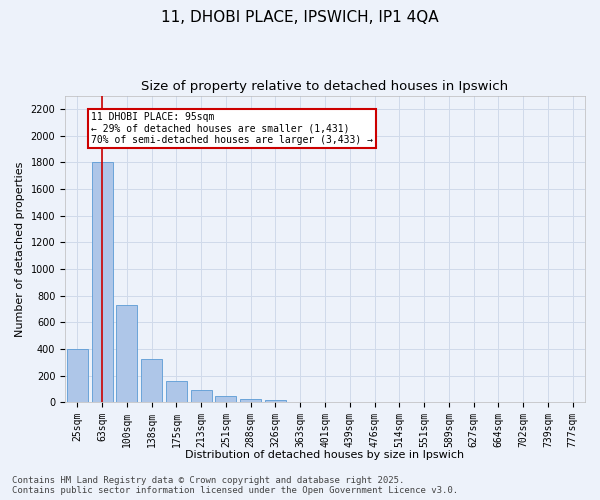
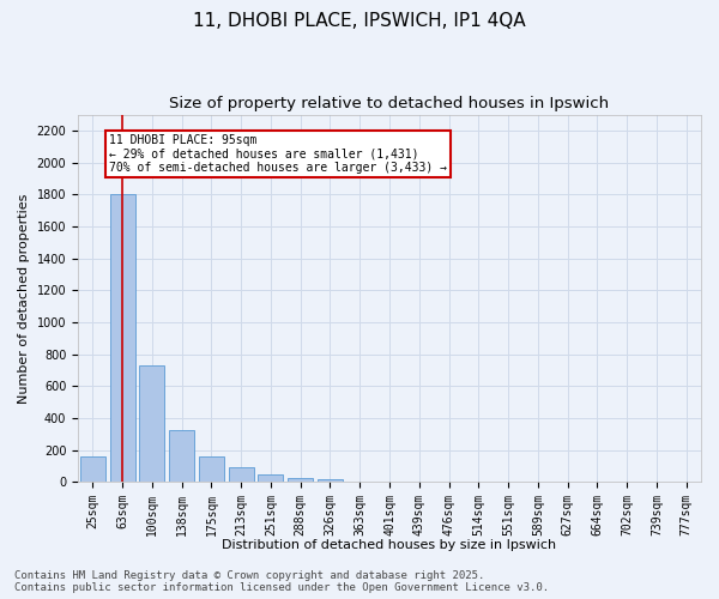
25sqm: 400 -> 160
